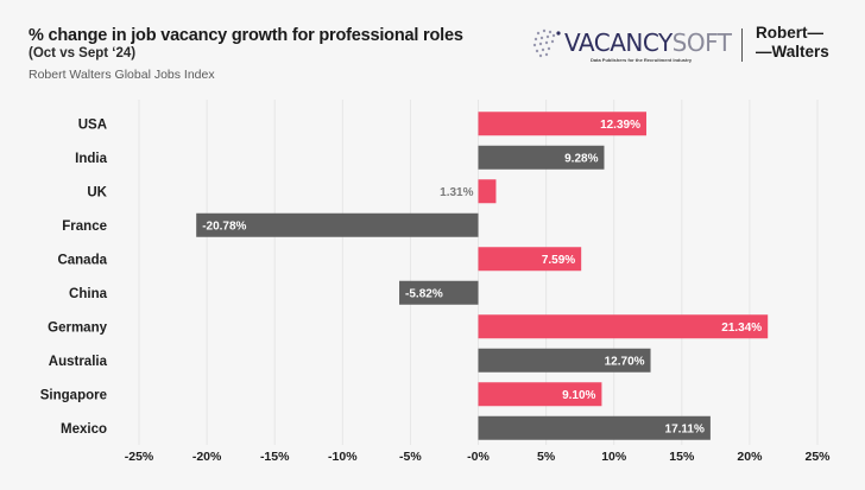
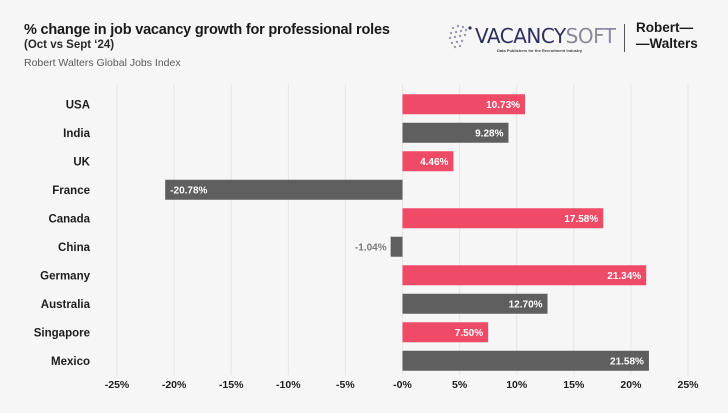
USA: 12.39% -> 10.73%
UK: 1.31% -> 4.46%
Canada: 7.59% -> 17.58%
China: -5.82% -> -1.04%
Singapore: 9.10% -> 7.50%
Mexico: 17.11% -> 21.58%
